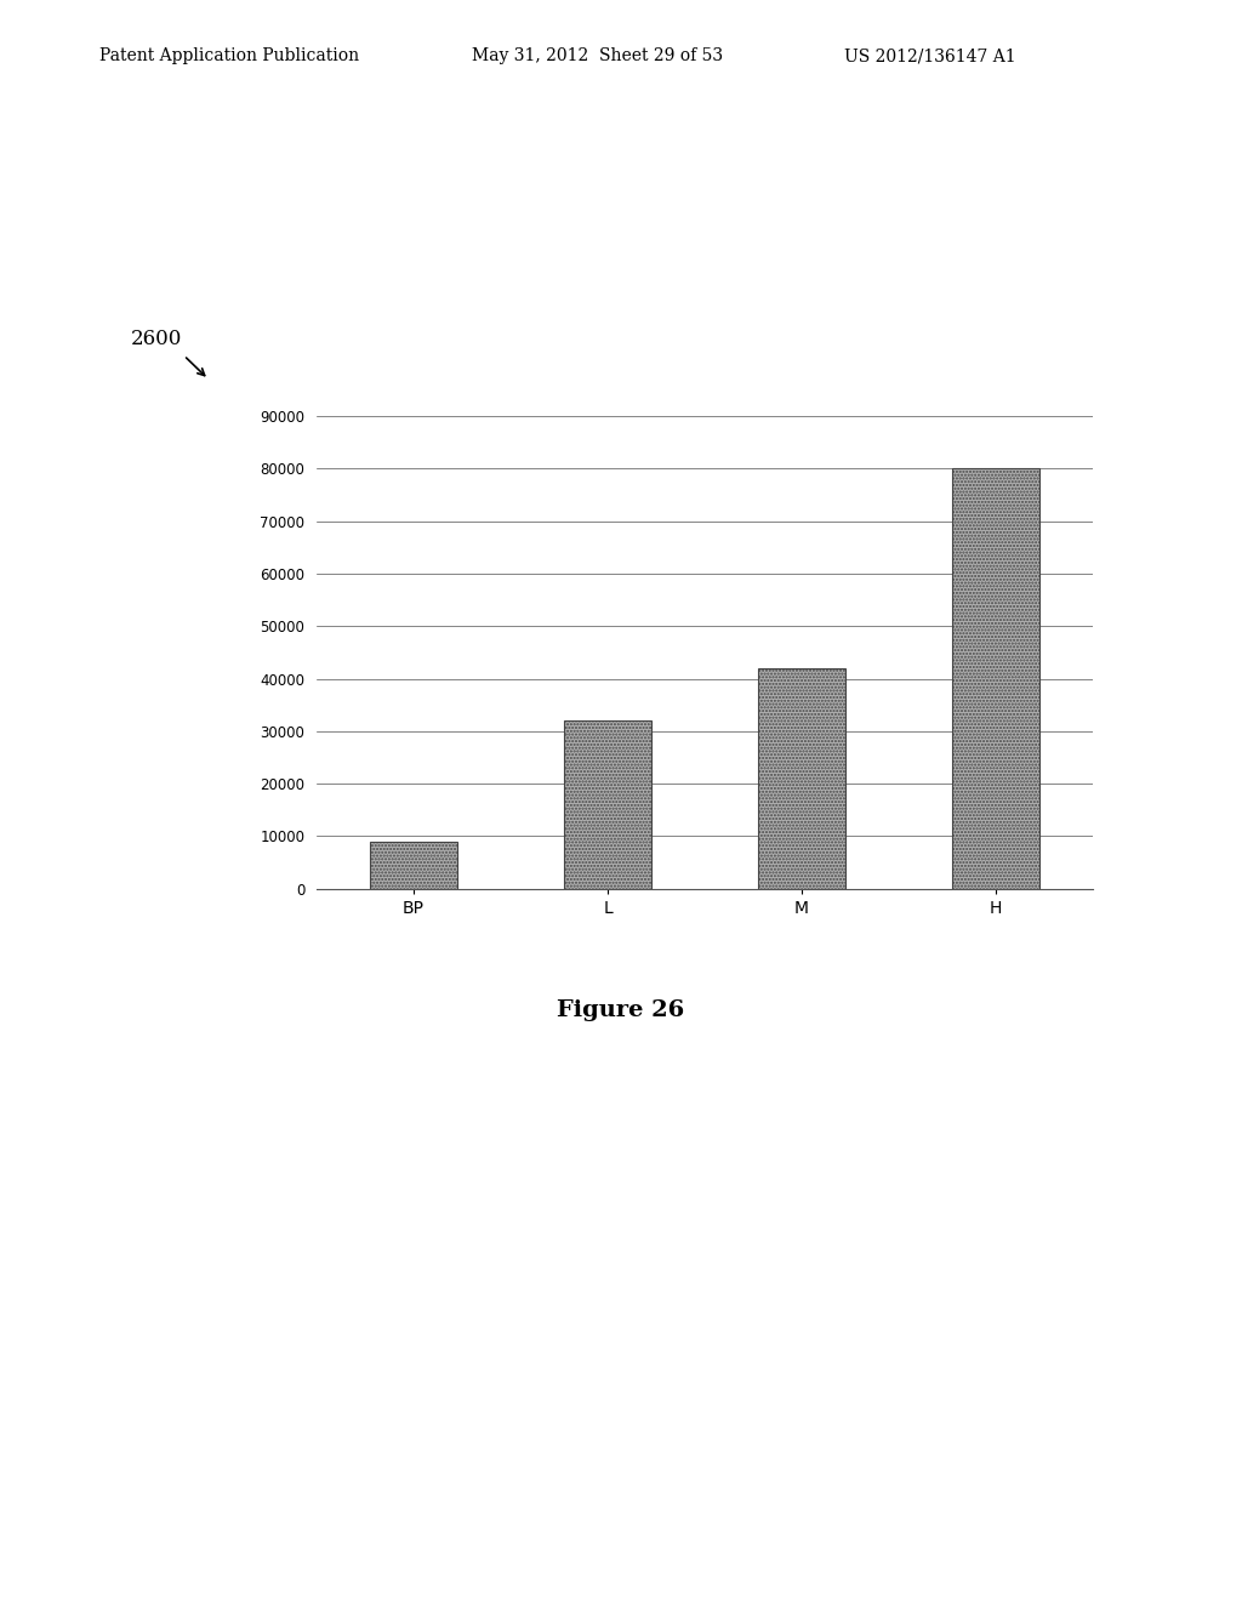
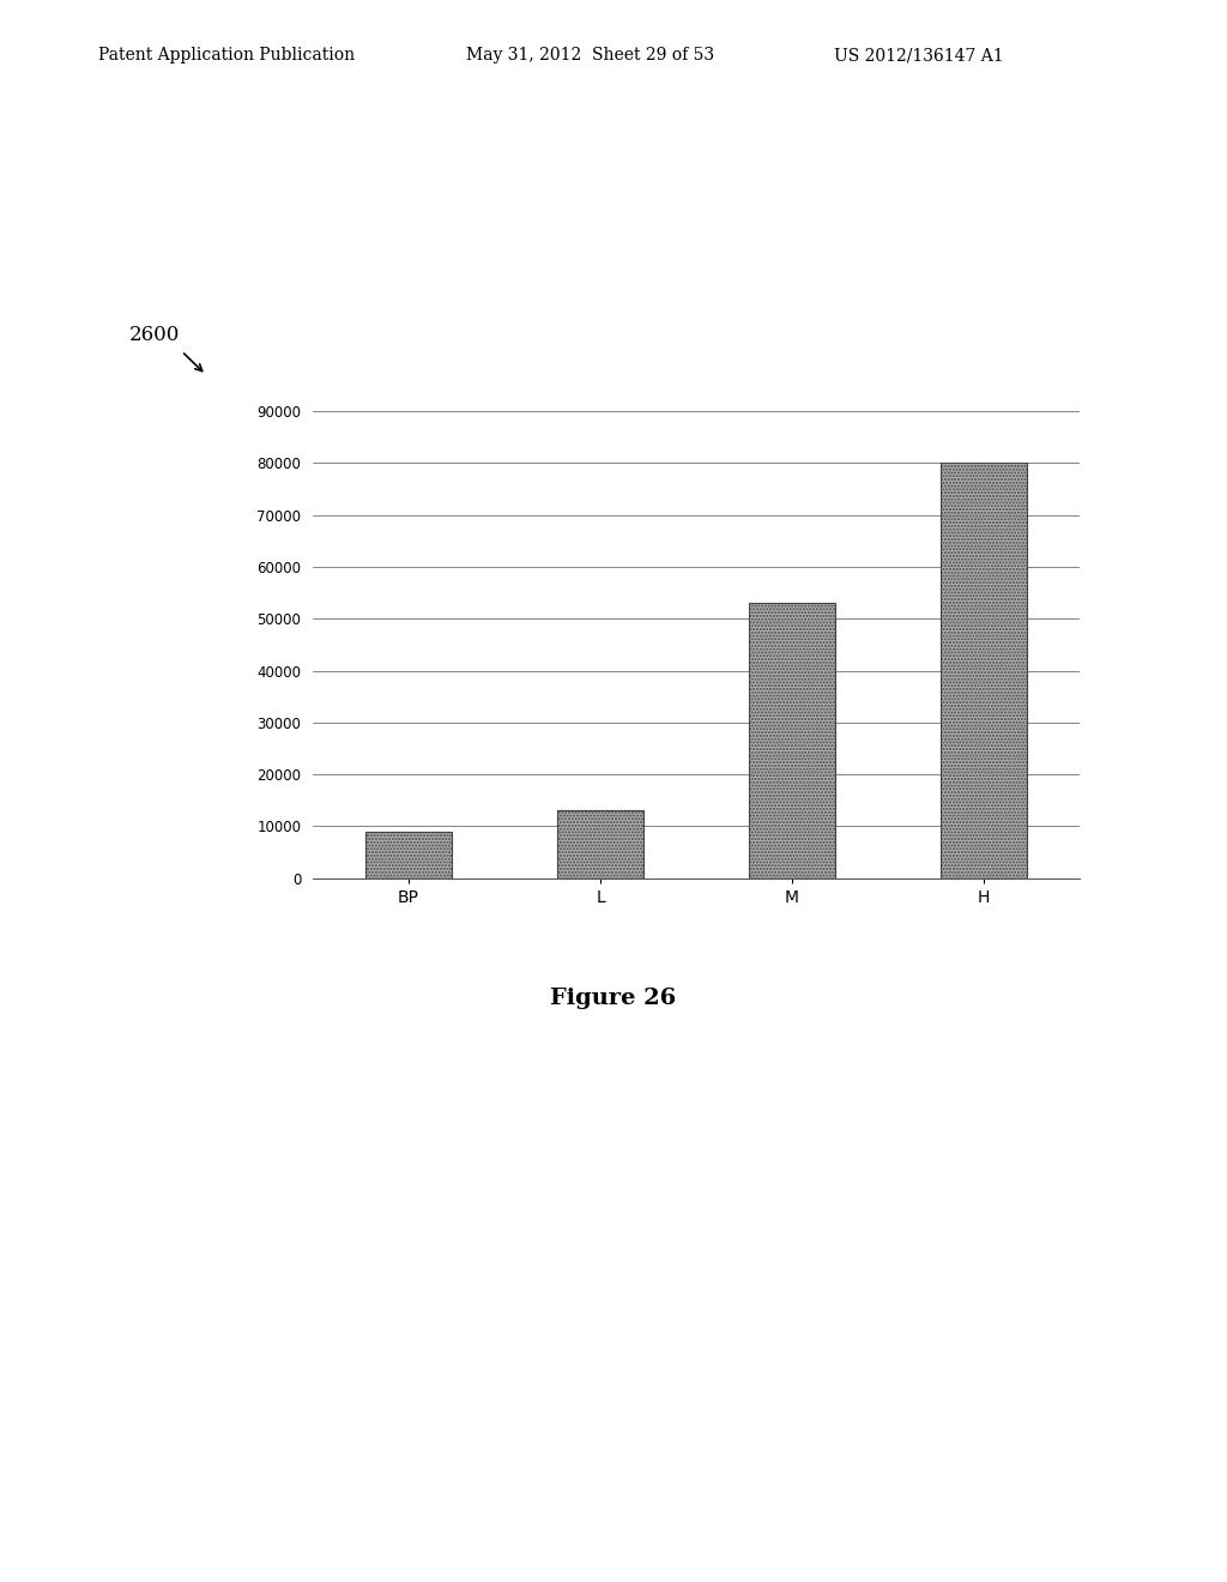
L: 32000 -> 13000
M: 42000 -> 53000
